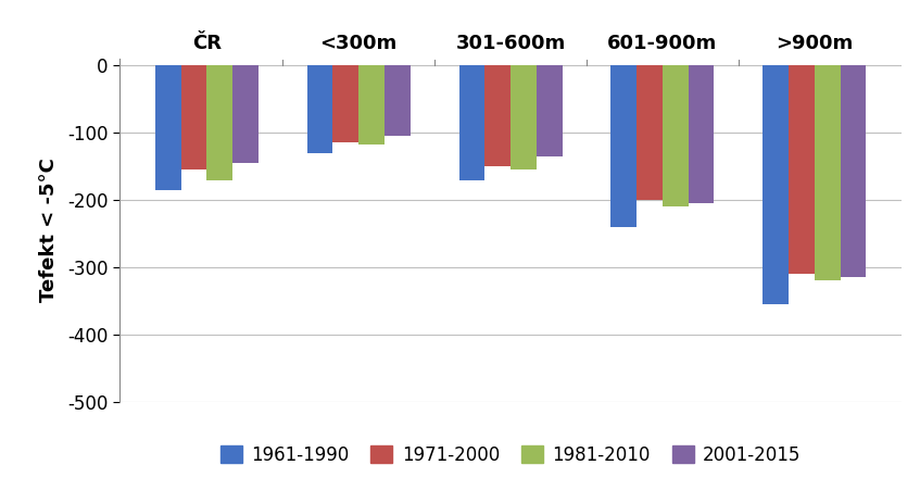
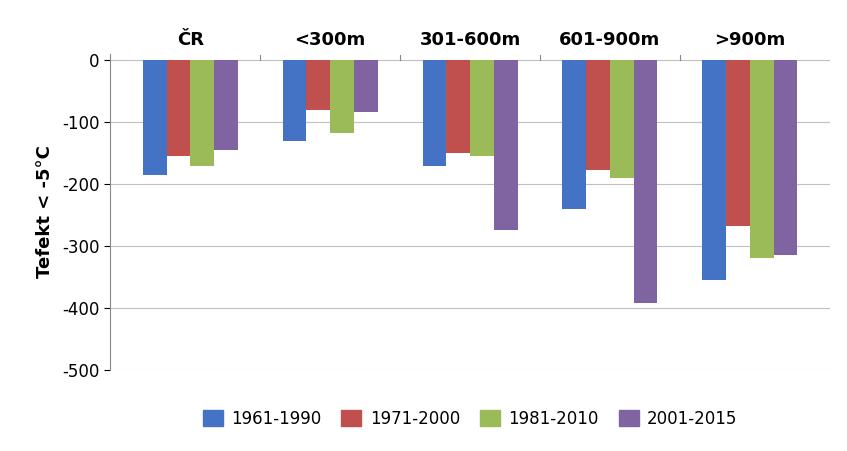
1971-2000/<300m: -115 -> -80
2001-2015/<300m: -105 -> -84
2001-2015/301-600m: -135 -> -274
1971-2000/601-900m: -200 -> -178
1981-2010/601-900m: -210 -> -190
2001-2015/601-900m: -205 -> -392
1971-2000/>900m: -310 -> -268
